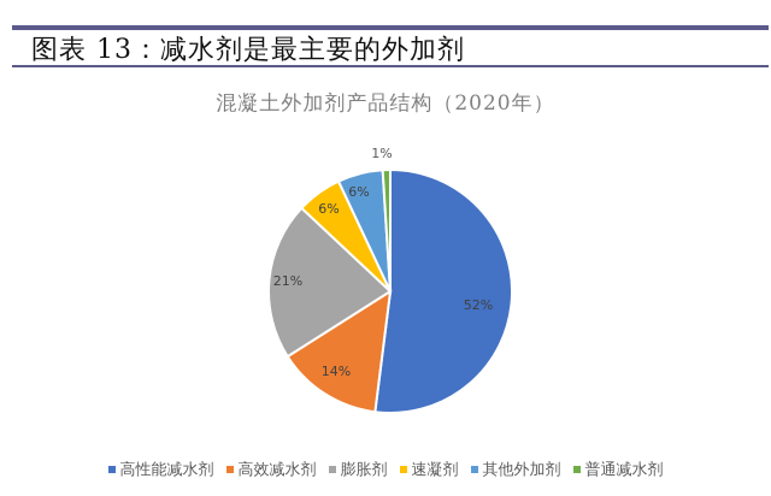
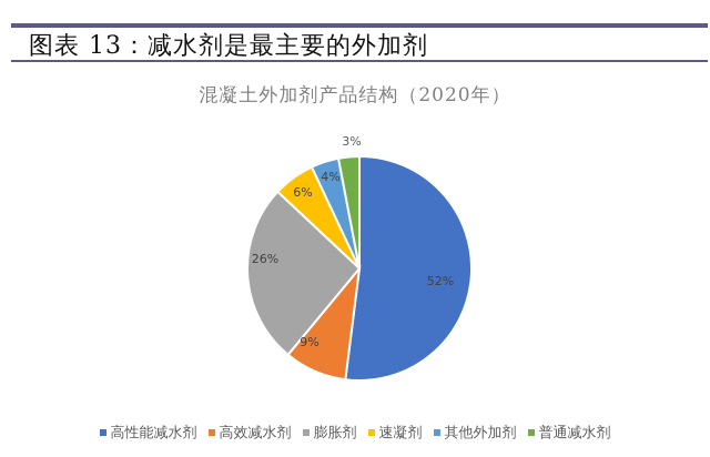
高效减水剂: 14% -> 9%
膨胀剂: 21% -> 26%
其他外加剂: 6% -> 4%
普通减水剂: 1% -> 3%
